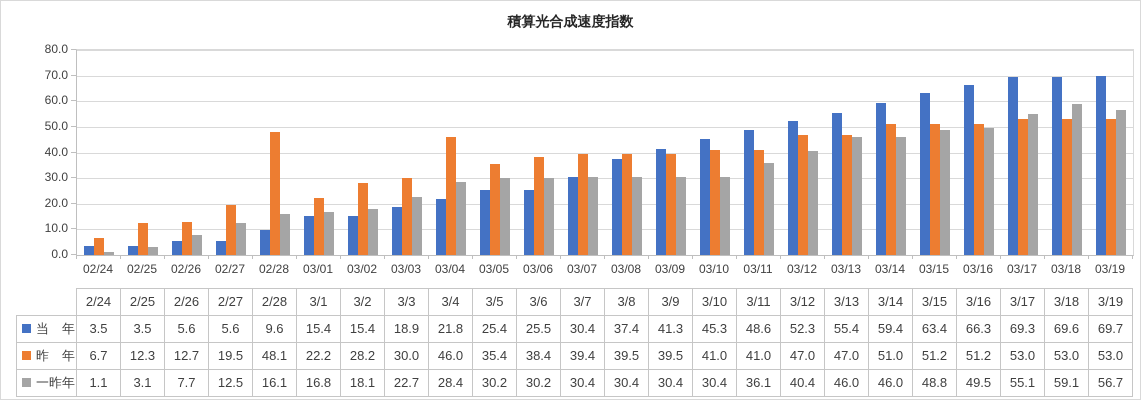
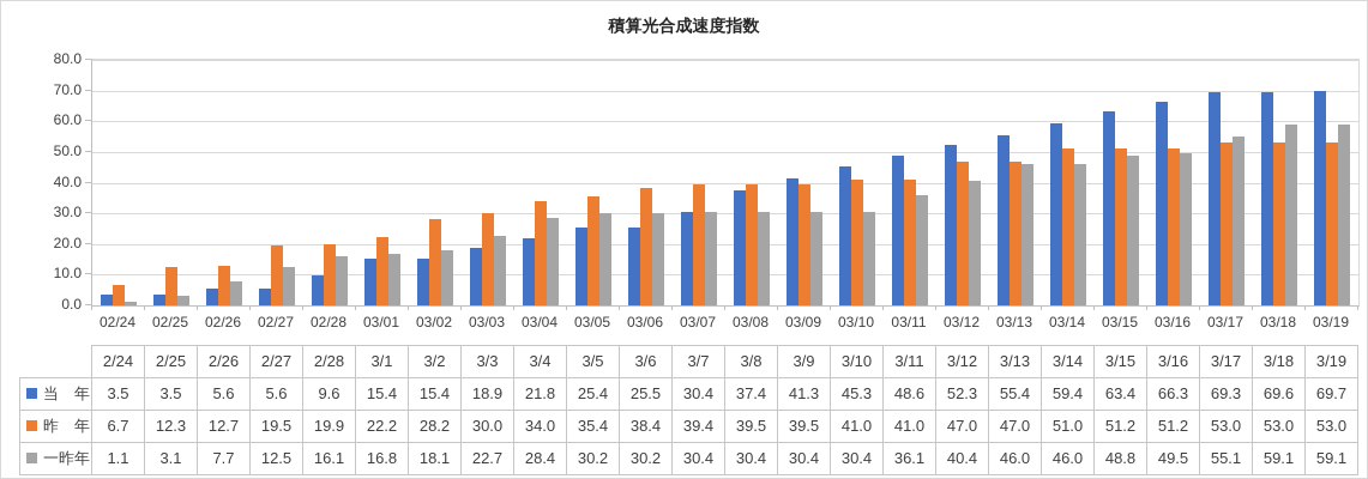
昨 年/02/28: 48.1 -> 19.9
昨 年/03/04: 46.0 -> 34.0
一昨年/03/19: 56.7 -> 59.1
